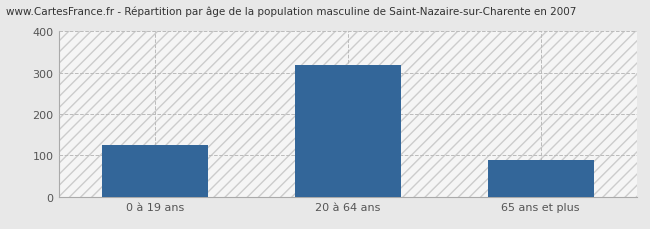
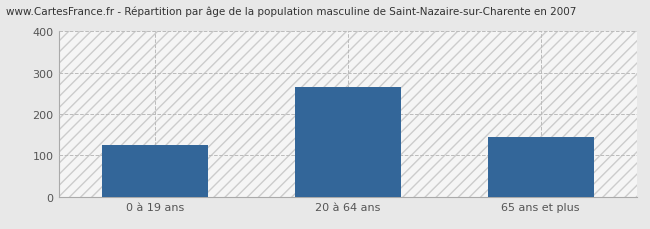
20 à 64 ans: 318 -> 265
65 ans et plus: 88 -> 145
